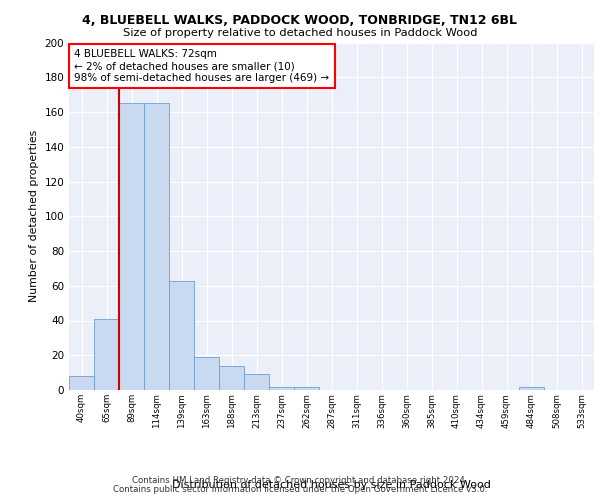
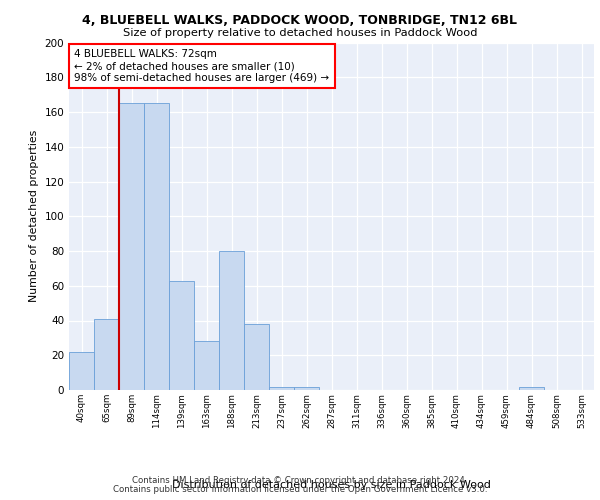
40sqm: 8 -> 22
163sqm: 19 -> 28
188sqm: 14 -> 80
213sqm: 9 -> 38
